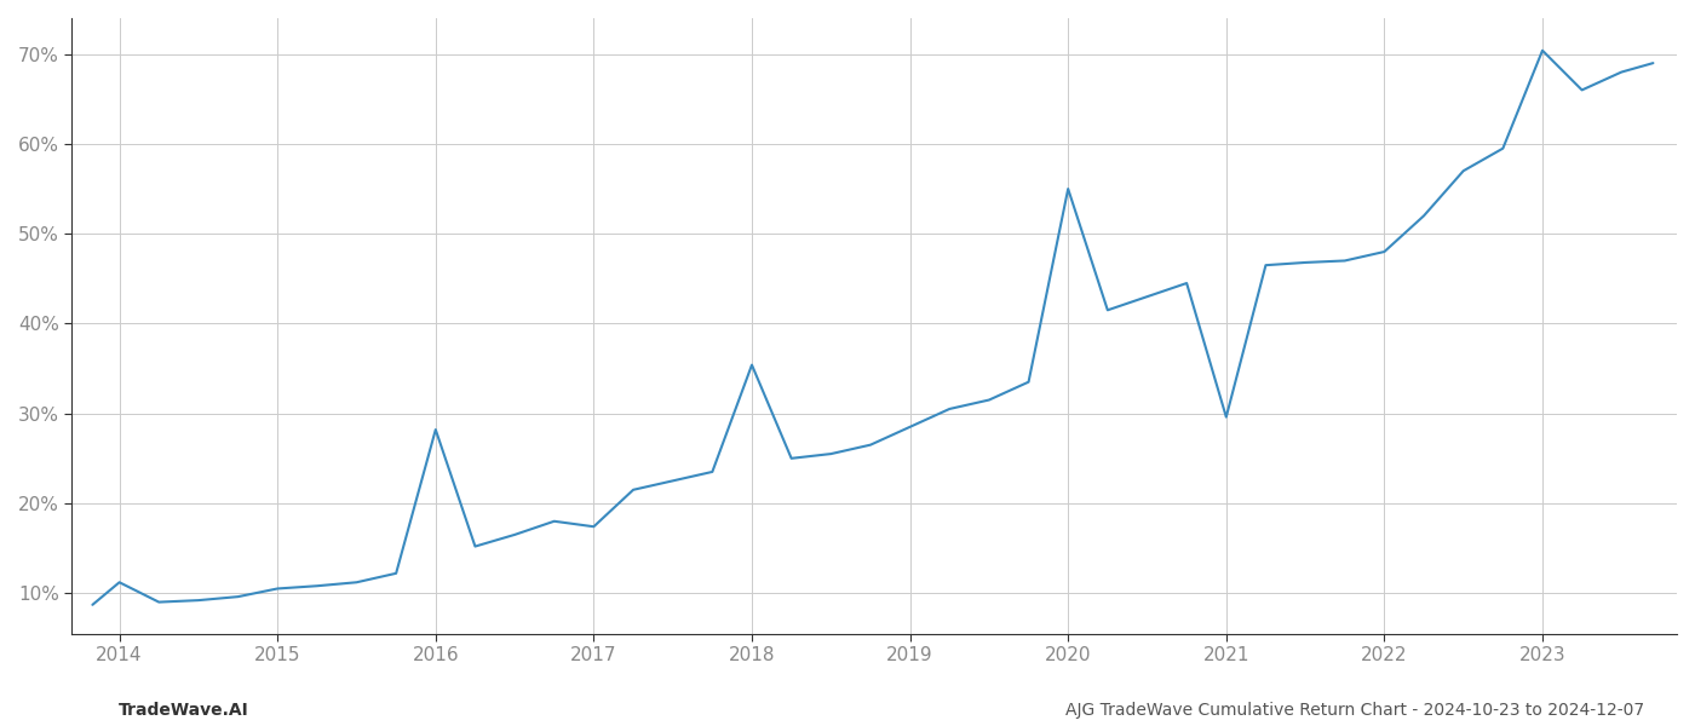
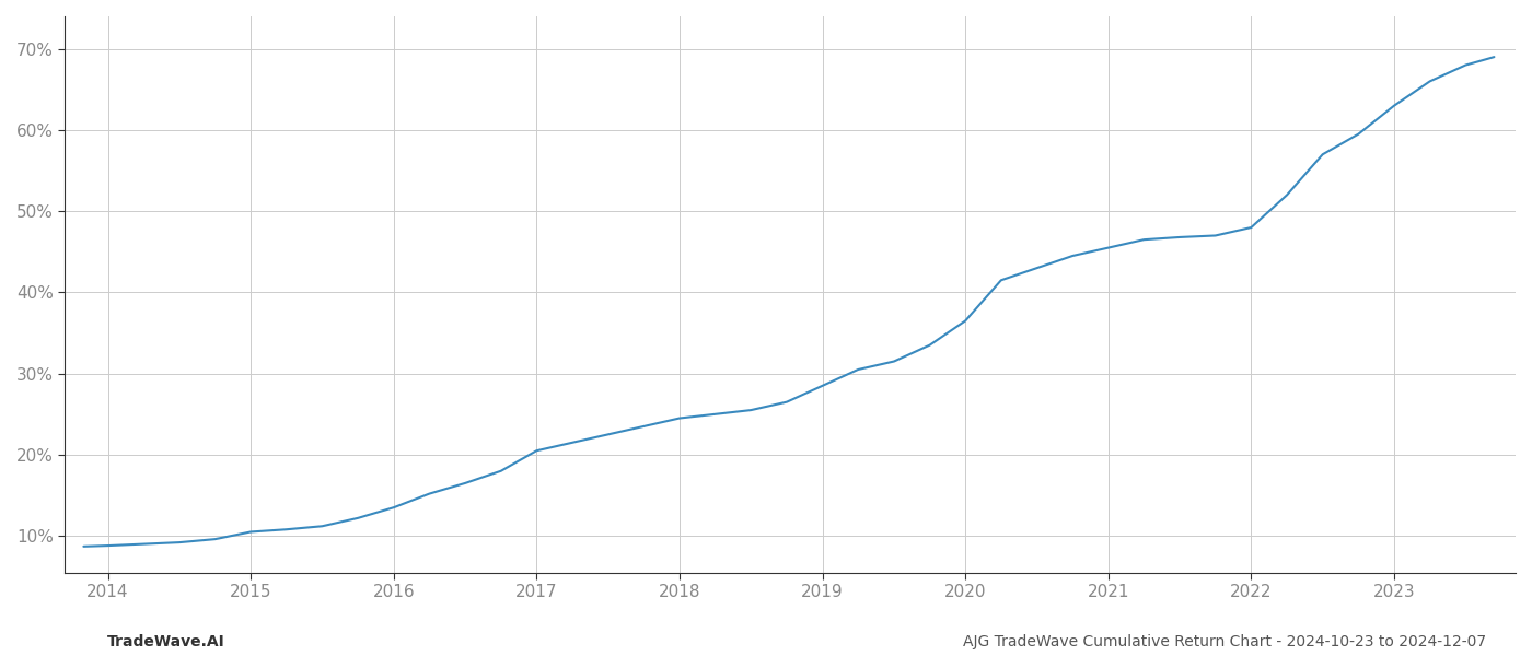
2014: 11.2% -> 8.8%
2016: 28.2% -> 13.5%
2017: 17.4% -> 20.5%
2018: 35.4% -> 24.5%
2020: 55.0% -> 36.5%
2021: 29.6% -> 45.5%
2023: 70.4% -> 63.0%
